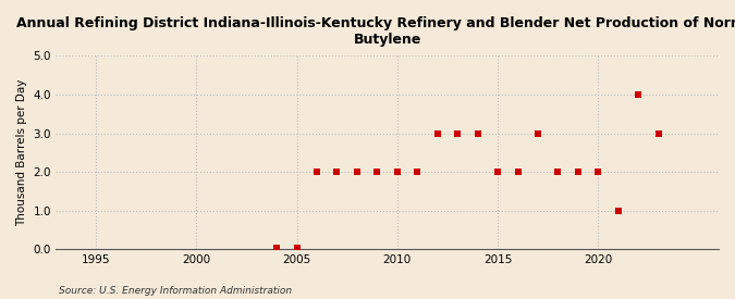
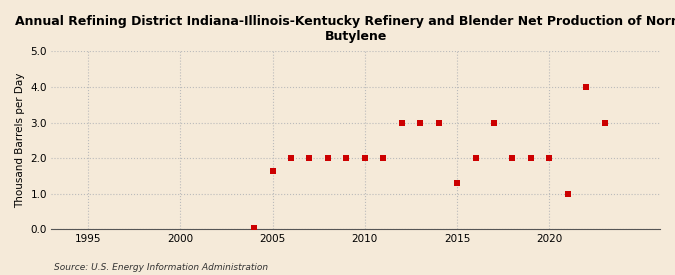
2005: 0.05 -> 1.65
2015: 2.00 -> 1.30
